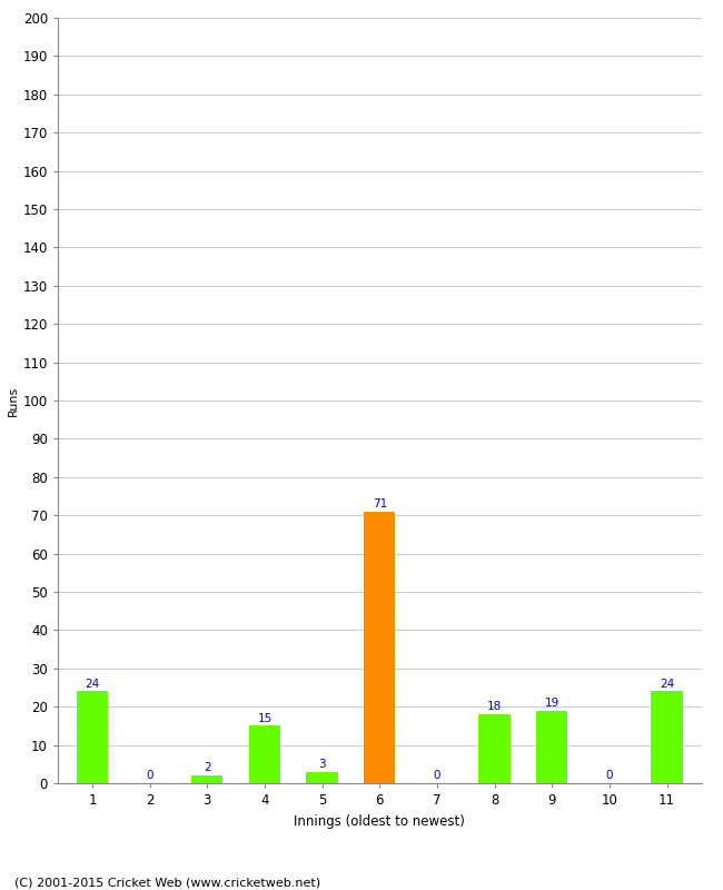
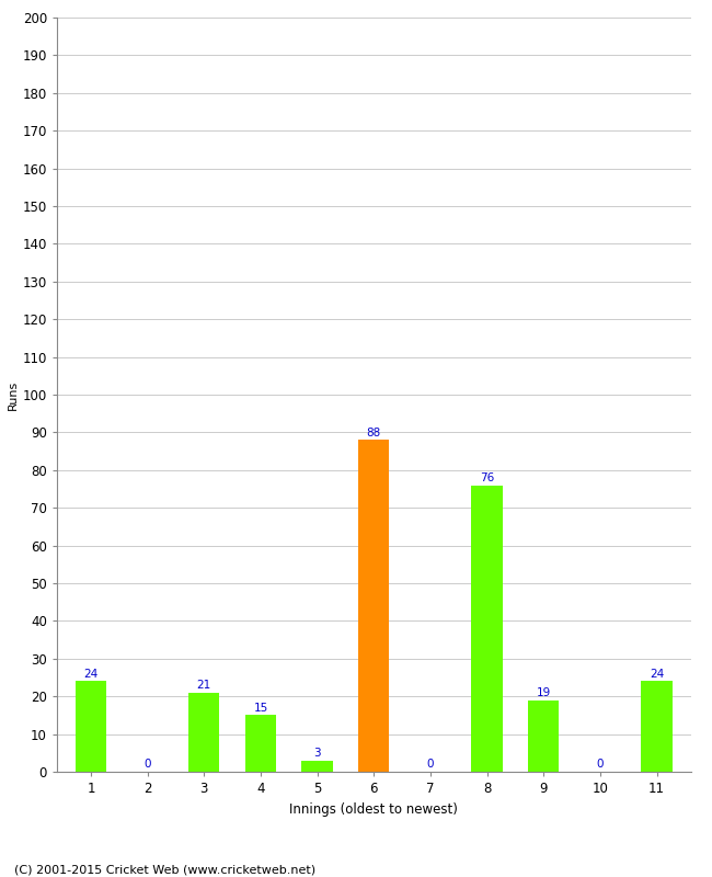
3: 2 -> 21
6: 71 -> 88
8: 18 -> 76
